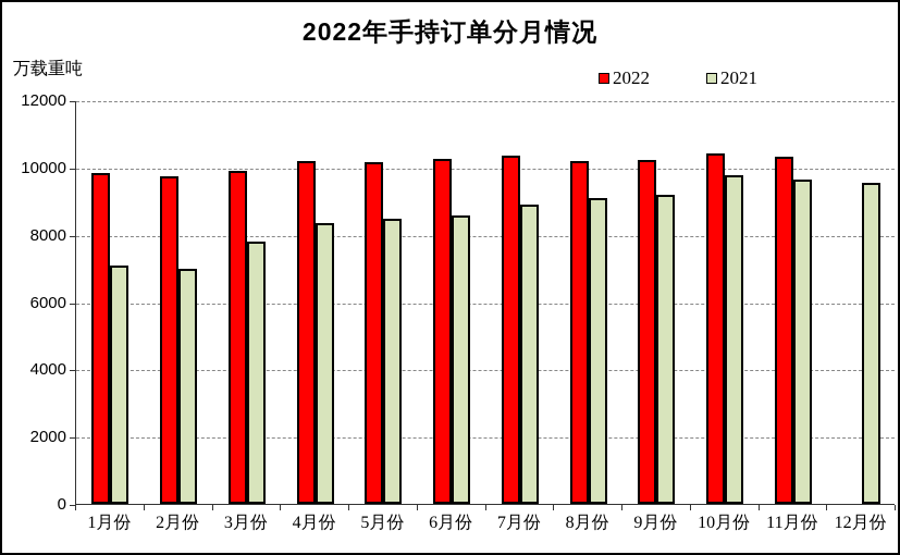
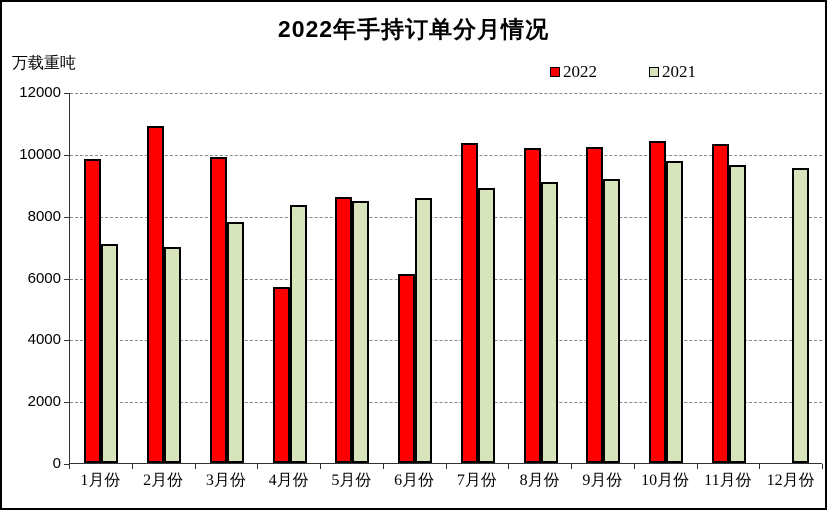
2022/2月份: 9700 -> 10900
2022/4月份: 10200 -> 5700
2022/5月份: 10200 -> 8600
2022/6月份: 10200 -> 6100
